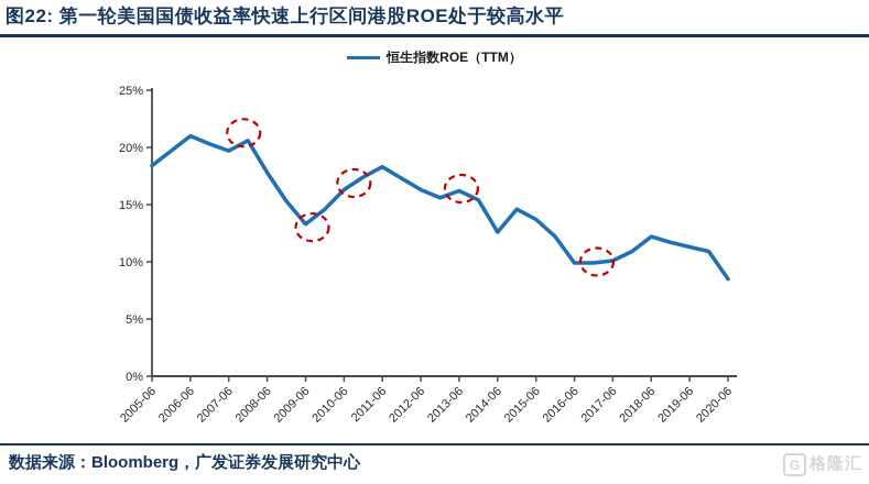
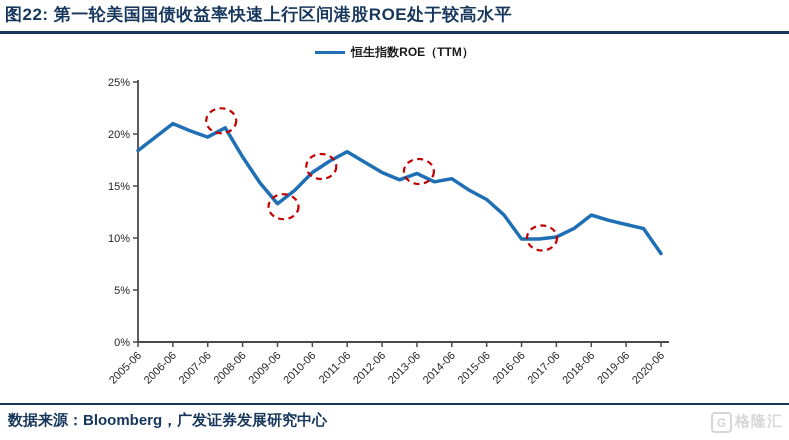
2014-06: 12.6% -> 15.7%
